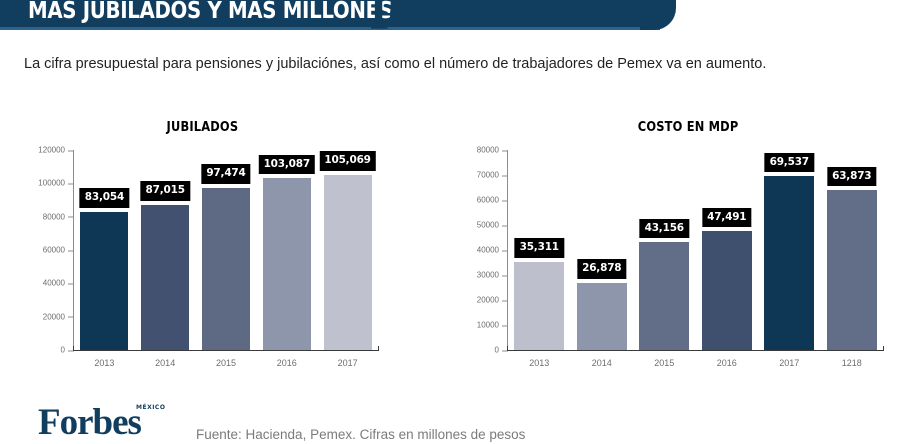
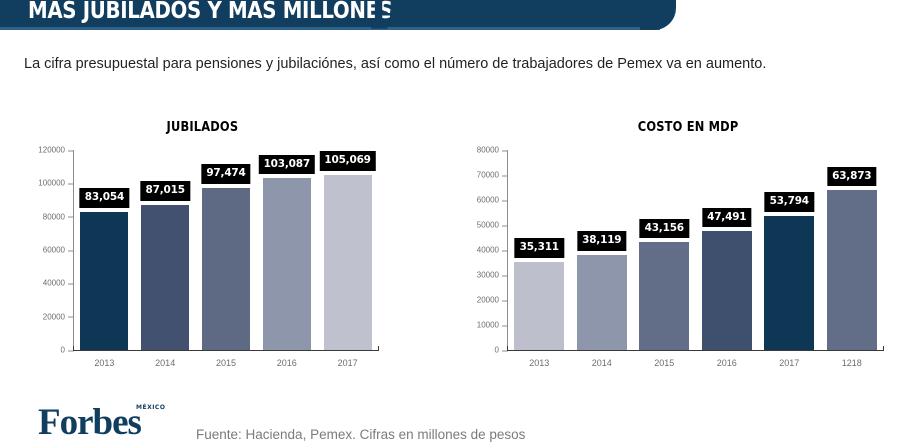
COSTO EN MDP/2014: 26,878 -> 38,119
COSTO EN MDP/2017: 69,537 -> 53,794
